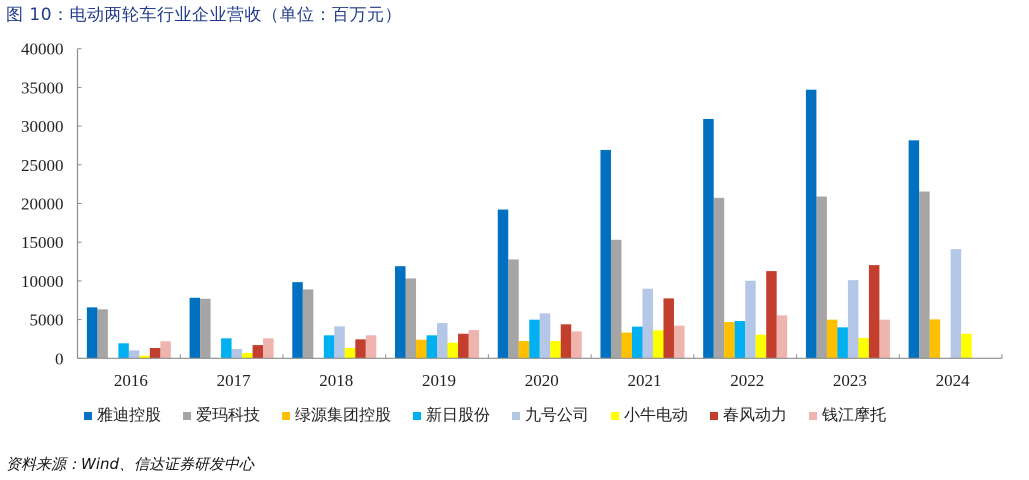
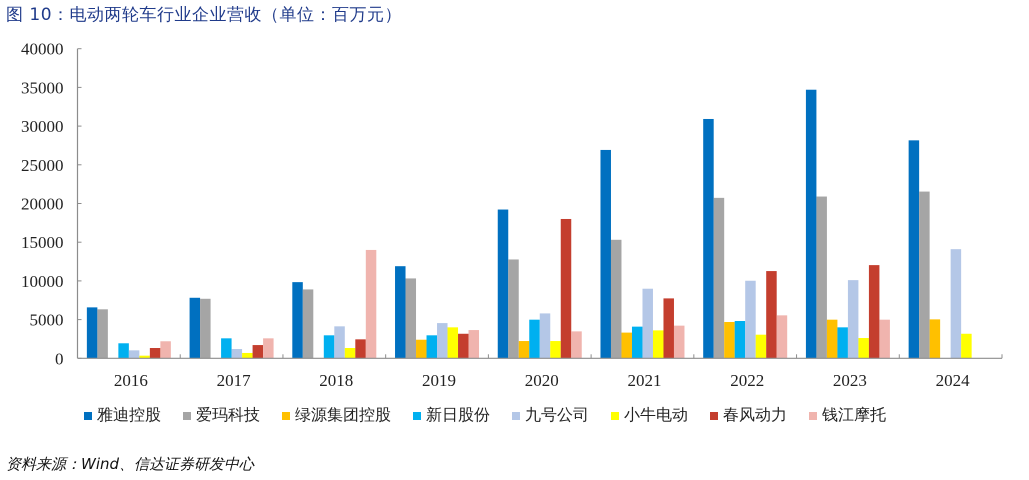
钱江摩托/2018: 3000 -> 14000
小牛电动/2019: 2000 -> 4000
春风动力/2020: 4000 -> 18000
